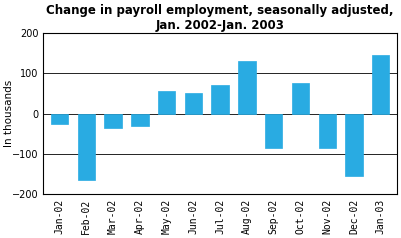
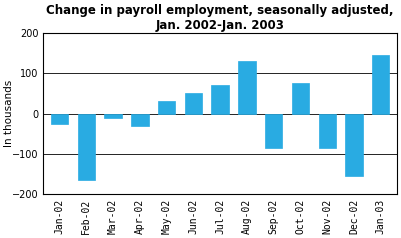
Mar-02: -35 -> -10
May-02: 55 -> 30
